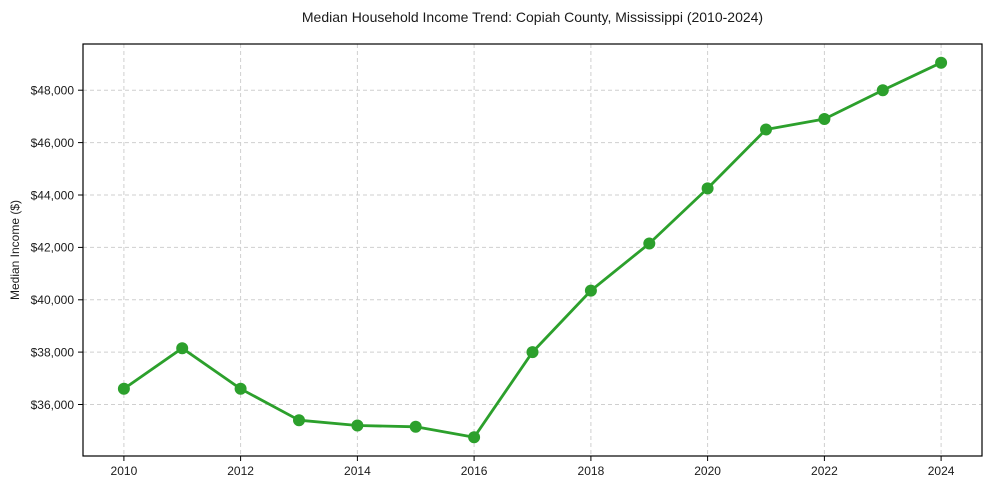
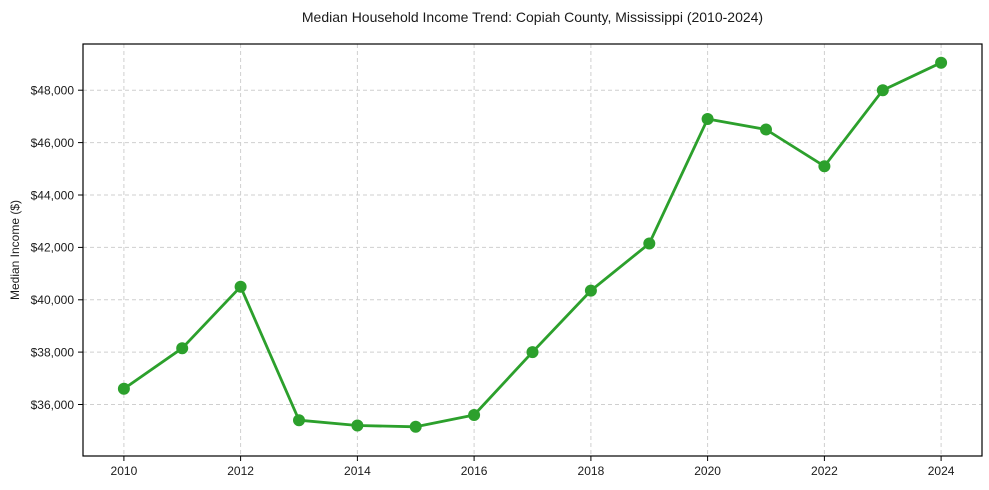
2012: $36600 -> $40500
2016: $34800 -> $35600
2020: $44200 -> $46900
2022: $46900 -> $45100
